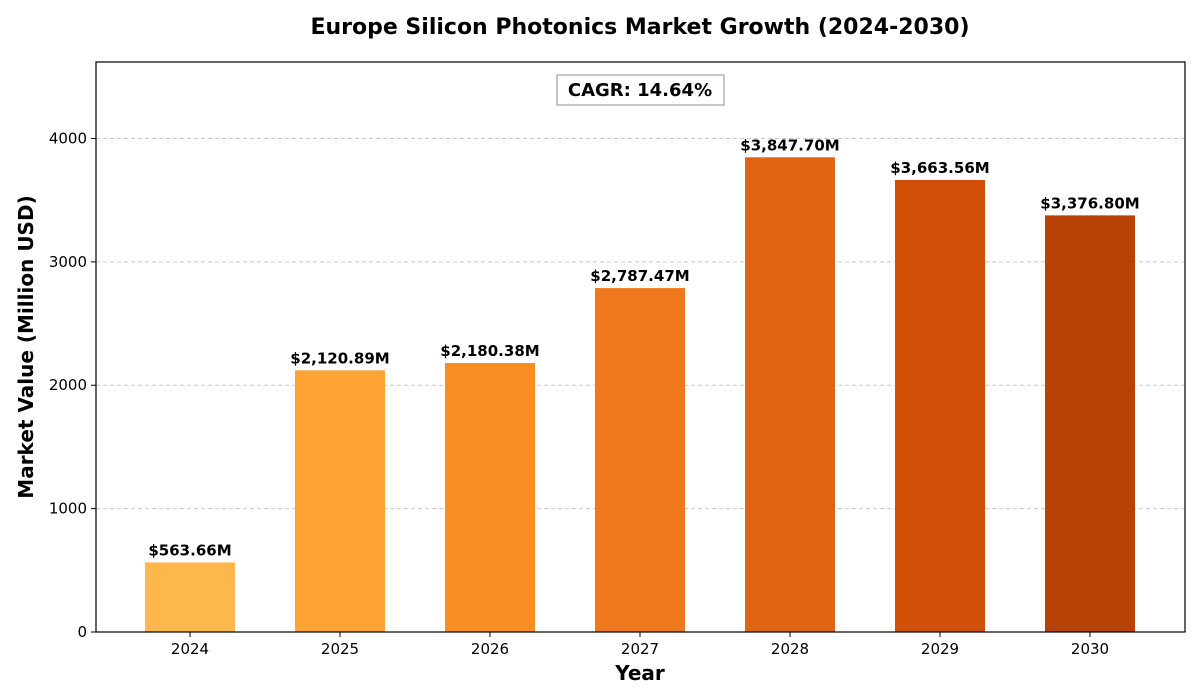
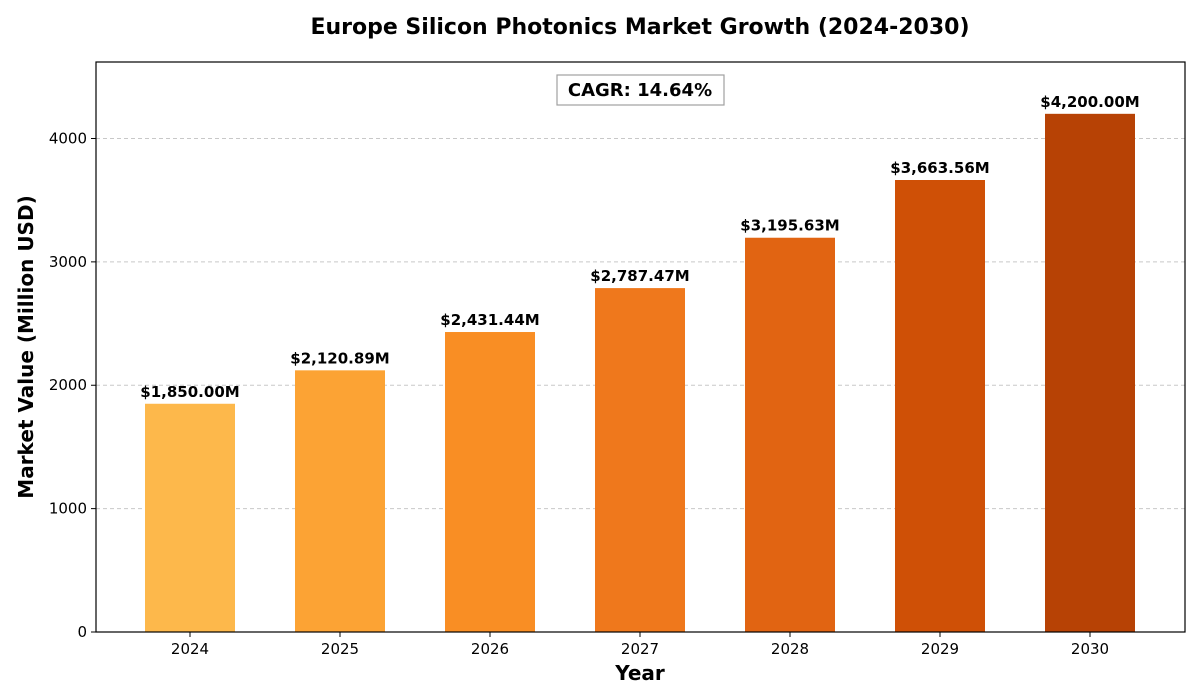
2024: $563.66M -> $1,850.00M
2026: $2,180.38M -> $2,431.44M
2028: $3,847.70M -> $3,195.63M
2030: $3,376.80M -> $4,200.00M
